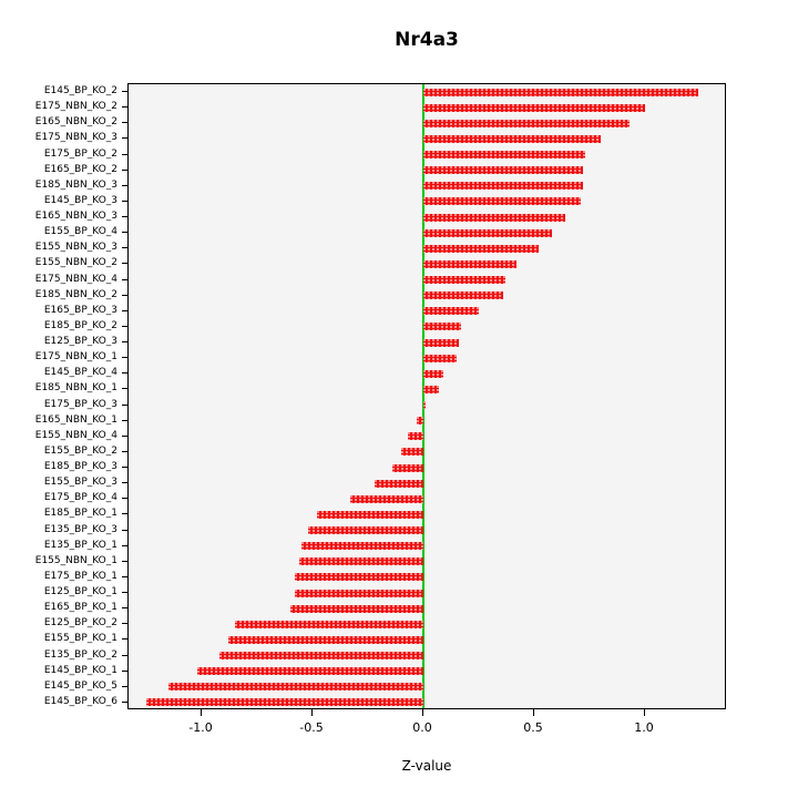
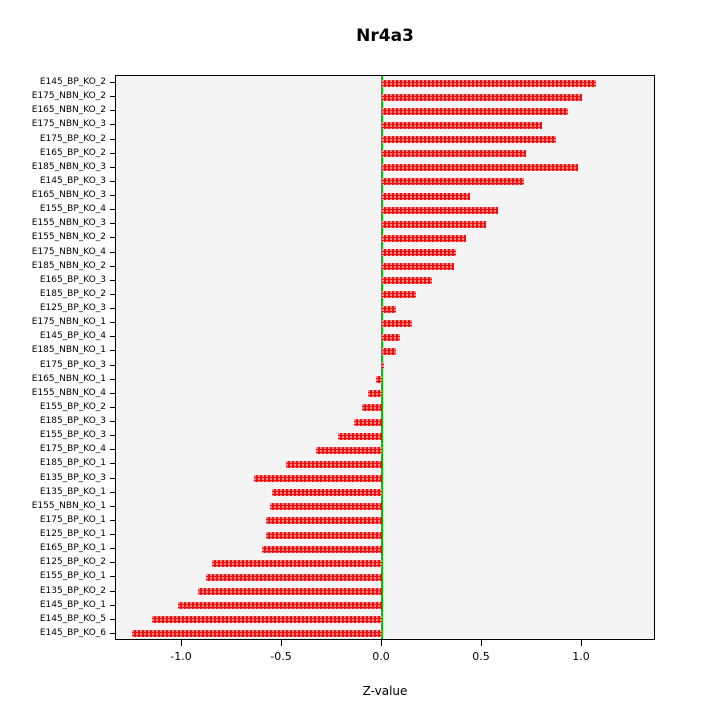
E145_BP_KO_2: 1.24 -> 1.07
E175_BP_KO_2: 0.73 -> 0.87
E185_NBN_KO_3: 0.72 -> 0.98
E165_NBN_KO_3: 0.64 -> 0.44
E125_BP_KO_3: 0.16 -> 0.07
E135_BP_KO_3: -0.52 -> -0.64
